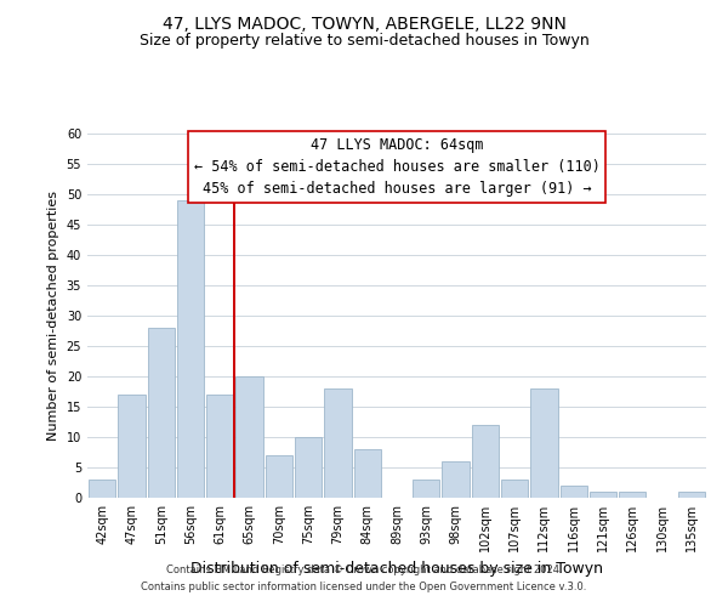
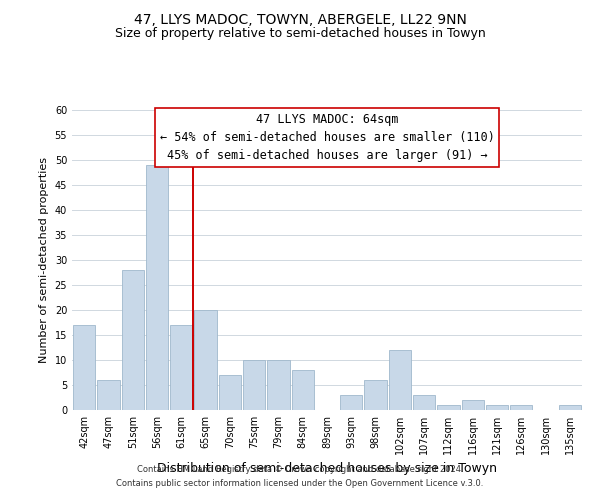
42sqm: 3 -> 17
47sqm: 17 -> 6
79sqm: 18 -> 10
112sqm: 18 -> 1
